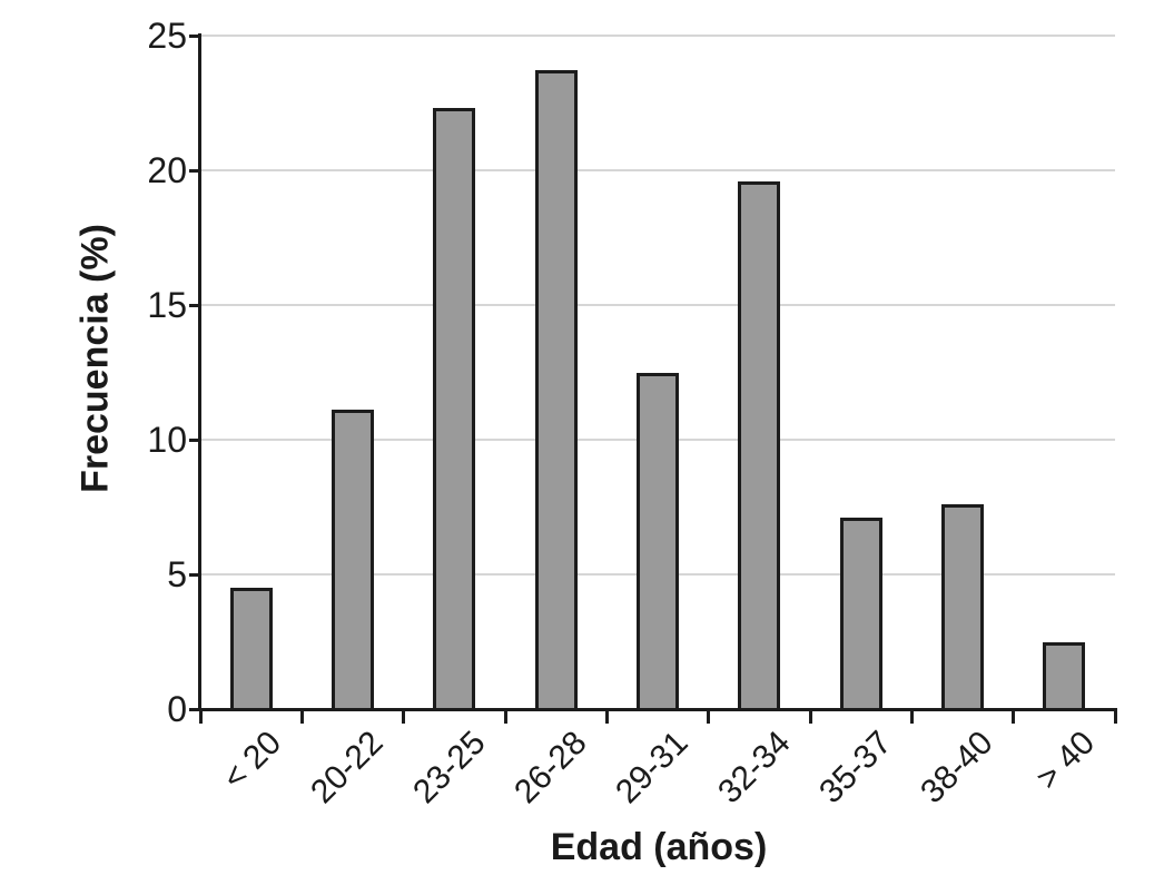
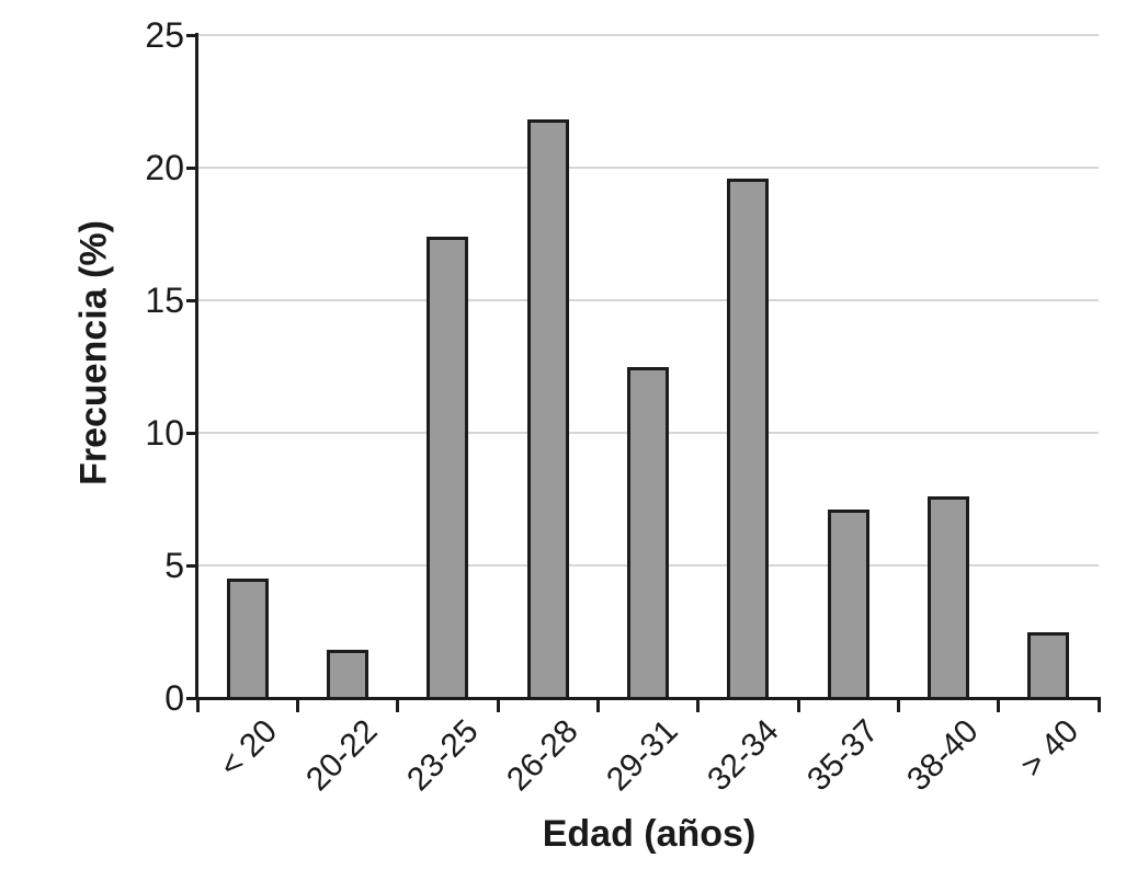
20-22: 11.1 -> 1.8
23-25: 22.3 -> 17.4
26-28: 23.7 -> 21.8
